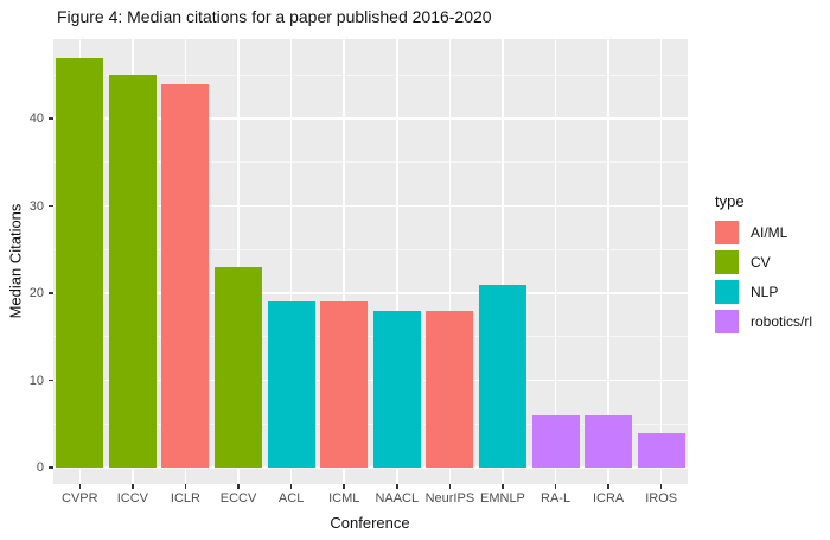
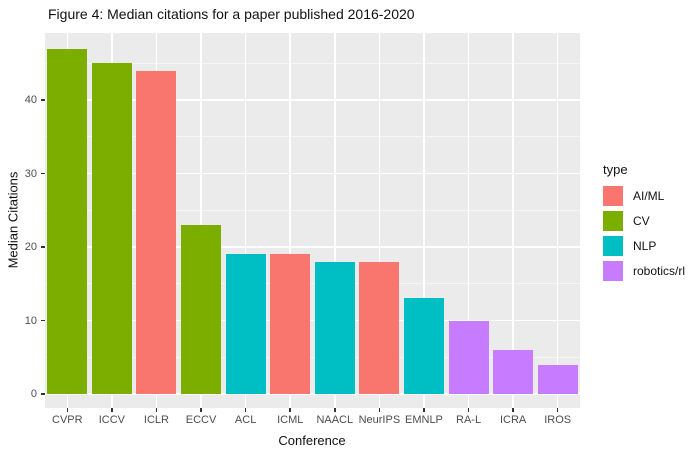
EMNLP: 21 -> 13
RA-L: 6 -> 10
